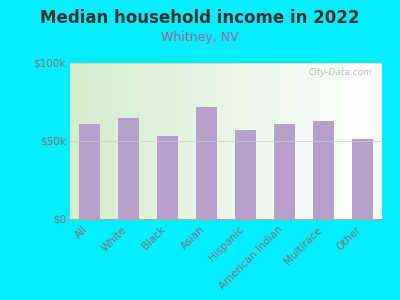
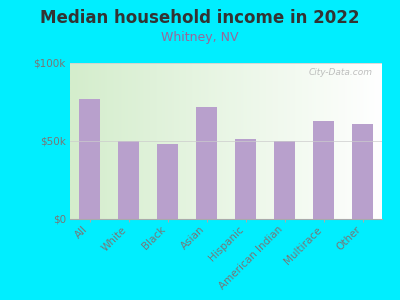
All: $61k -> $77k
White: $65k -> $50k
Black: $53k -> $48k
Hispanic: $57k -> $51k
American Indian: $61k -> $50k
Other: $51k -> $61k
